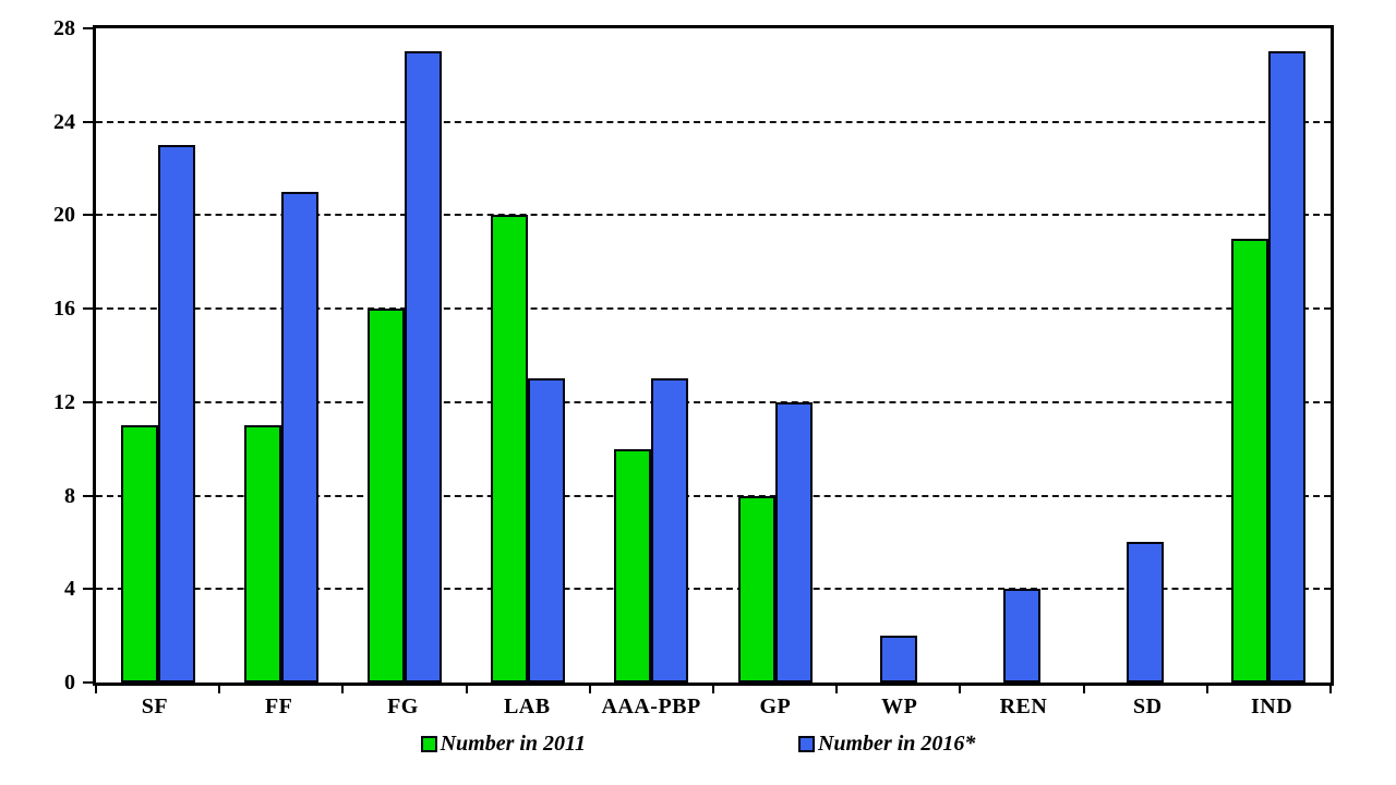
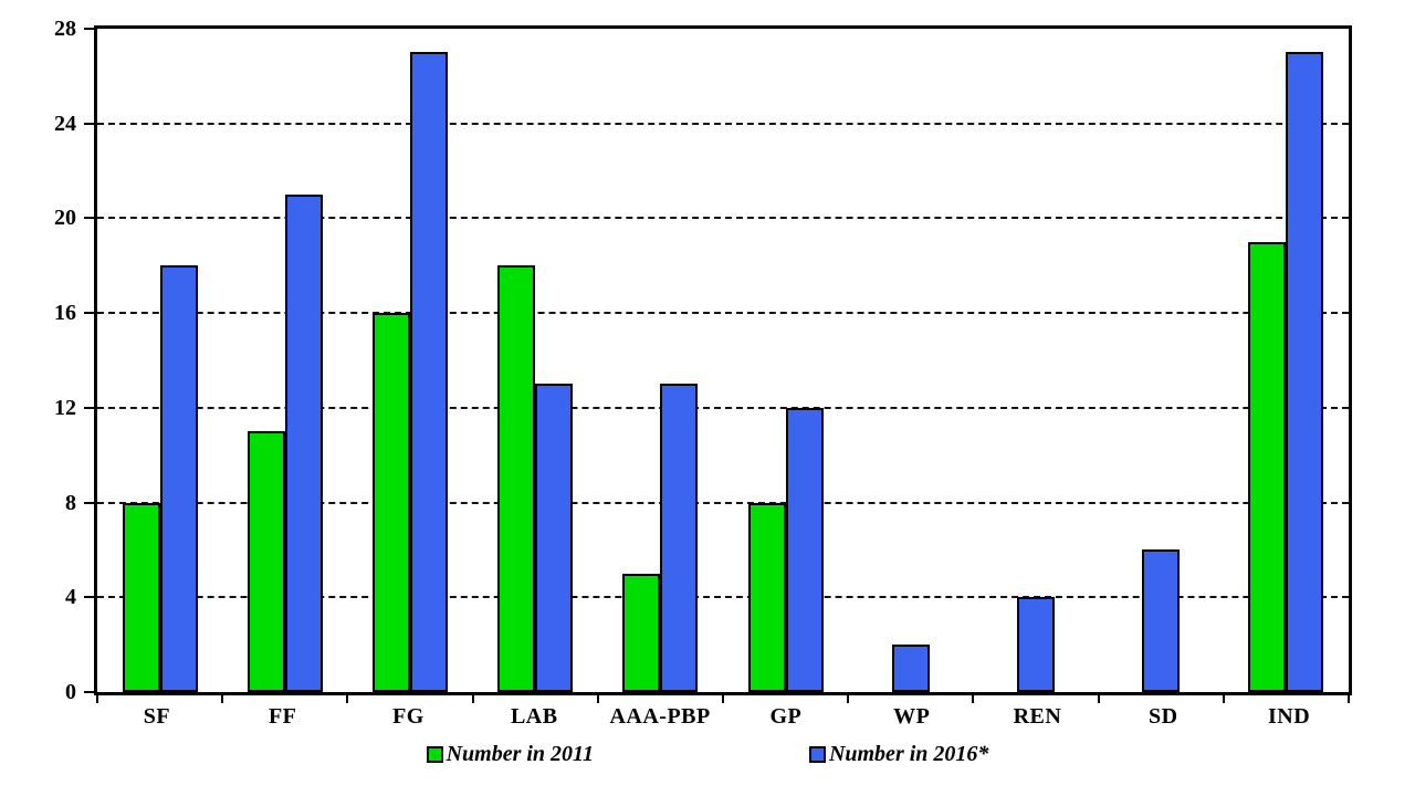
Number in 2011/SF: 11 -> 8
Number in 2016*/SF: 23 -> 18
Number in 2011/LAB: 20 -> 18
Number in 2011/AAA-PBP: 10 -> 5
